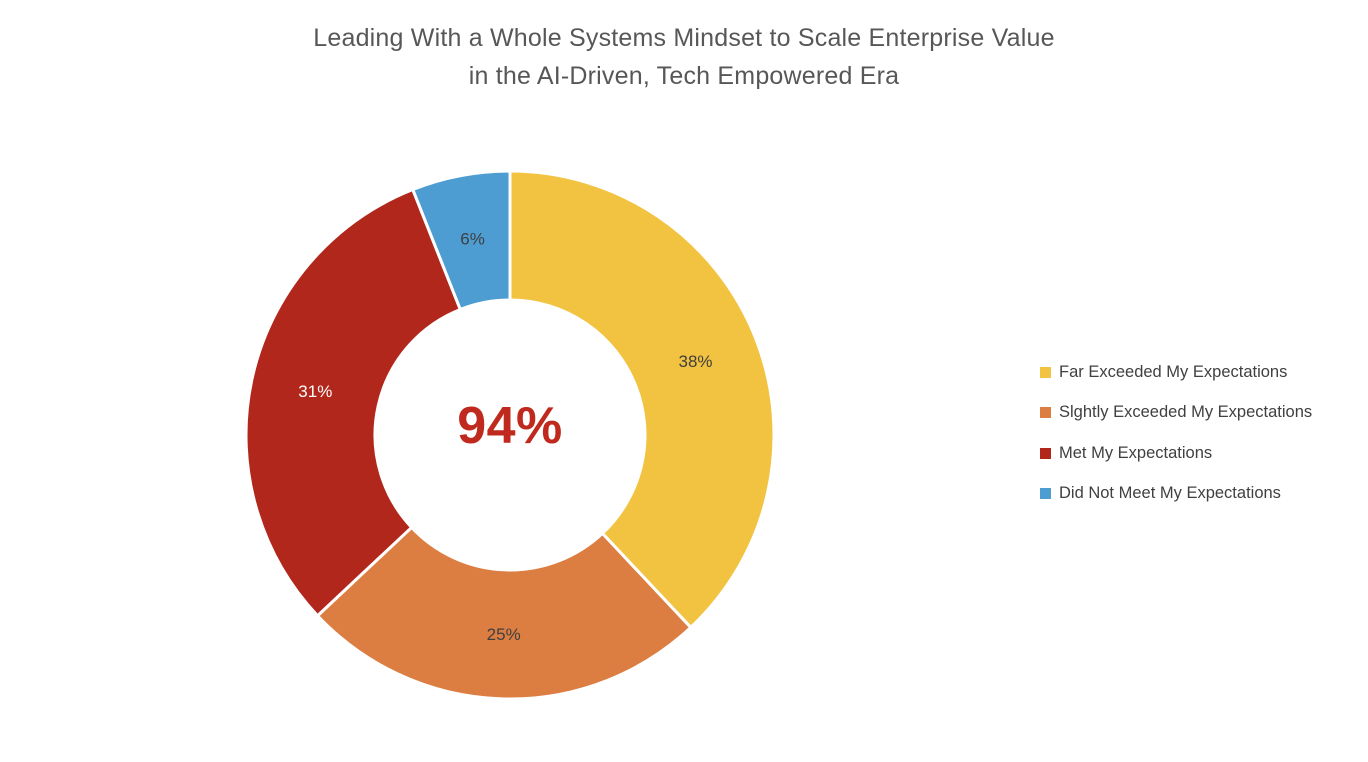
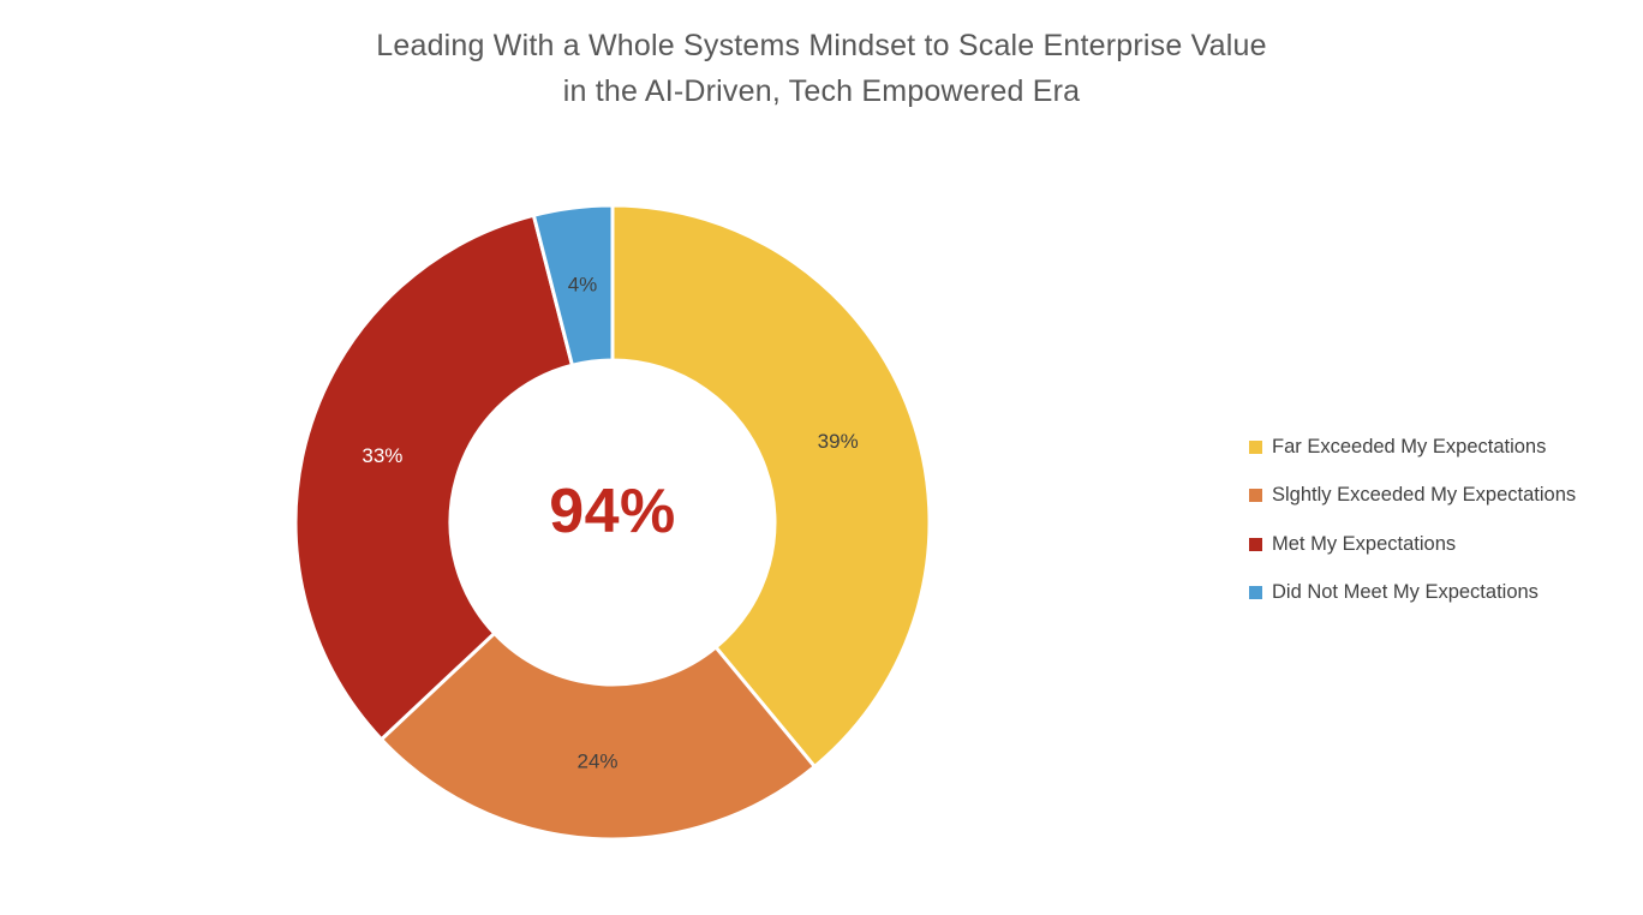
Far Exceeded My Expectations: 38% -> 39%
Slghtly Exceeded My Expectations: 25% -> 24%
Met My Expectations: 31% -> 33%
Did Not Meet My Expectations: 6% -> 4%
